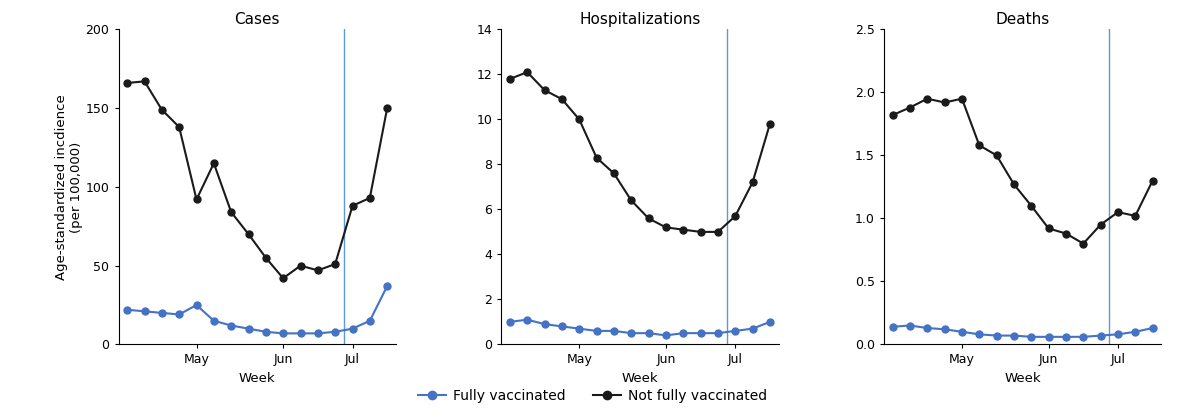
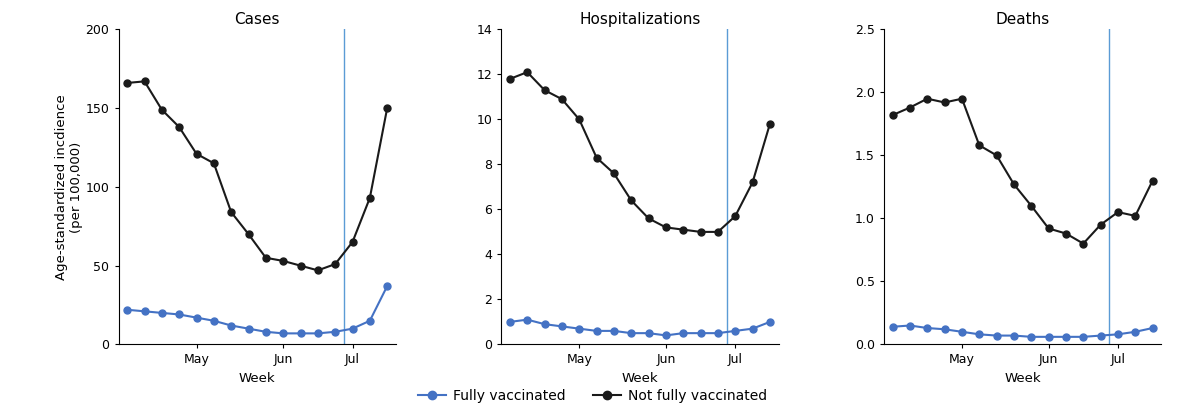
Cases/Not fully vaccinated/May: 92 -> 121
Cases/Fully vaccinated/May: 25 -> 17
Cases/Not fully vaccinated/Jun: 42 -> 53
Cases/Not fully vaccinated/Jul: 88 -> 65
